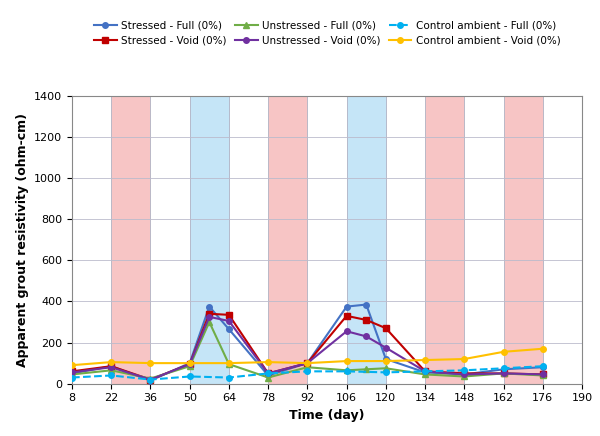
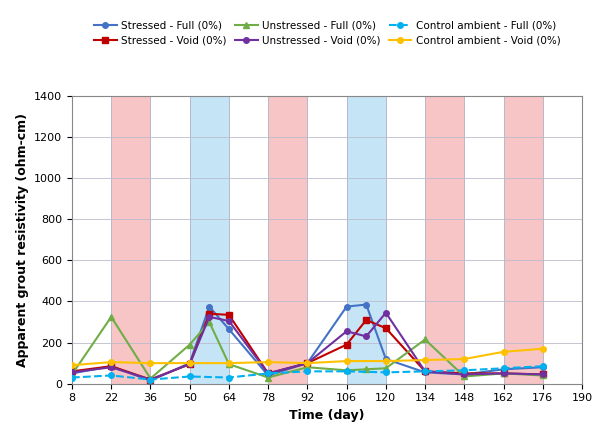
Unstressed - Full (0%)/22: 65 -> 325
Unstressed - Full (0%)/50: 85 -> 190
Stressed - Void (0%)/106: 330 -> 190
Unstressed - Void (0%)/120: 175 -> 345
Unstressed - Full (0%)/134: 45 -> 215
